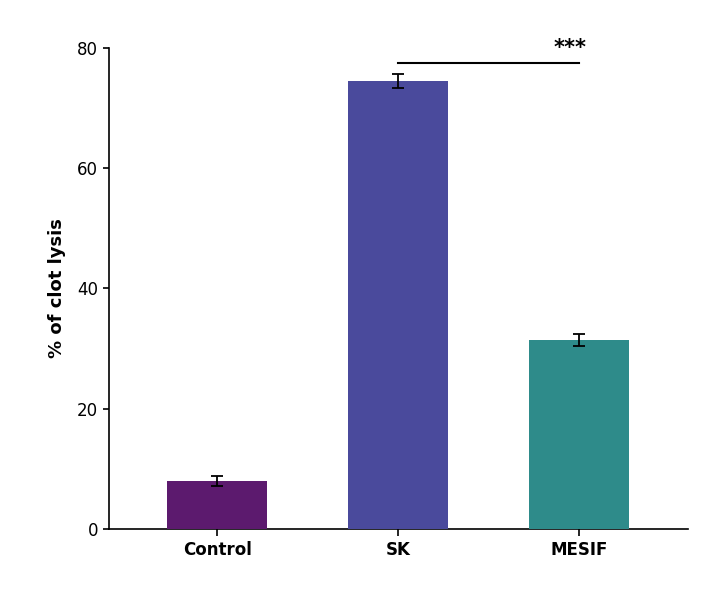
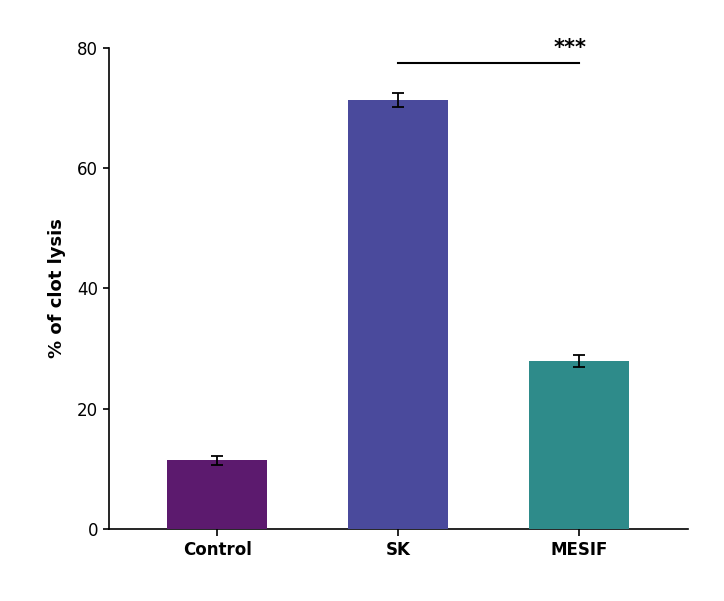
Control: 8.0 -> 11.4
SK: 74.5 -> 71.4
MESIF: 31.5 -> 28.0
